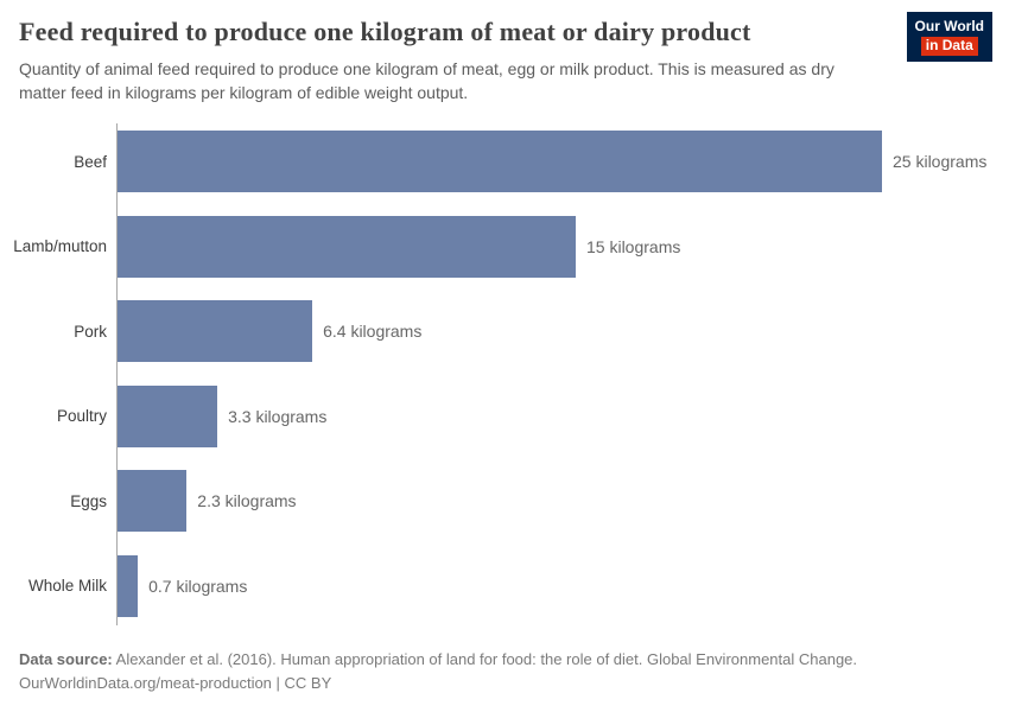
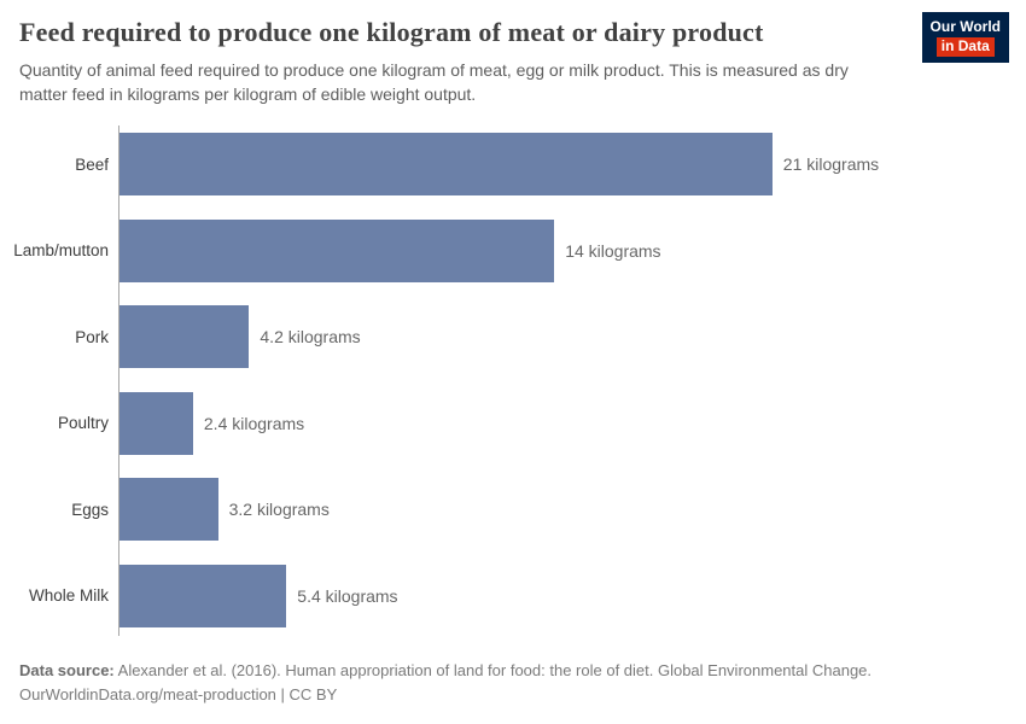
Beef: 25 -> 21
Lamb/mutton: 15 -> 14
Pork: 6.4 -> 4.2
Poultry: 3.3 -> 2.4
Eggs: 2.3 -> 3.2
Whole Milk: 0.7 -> 5.4
